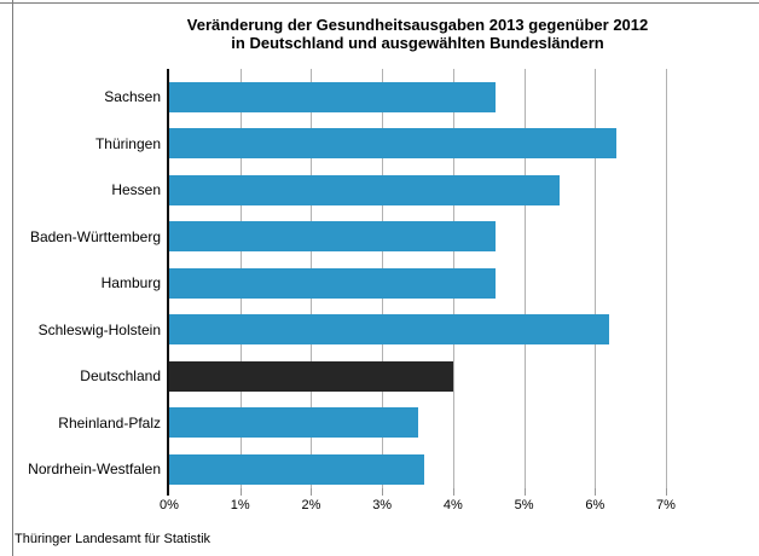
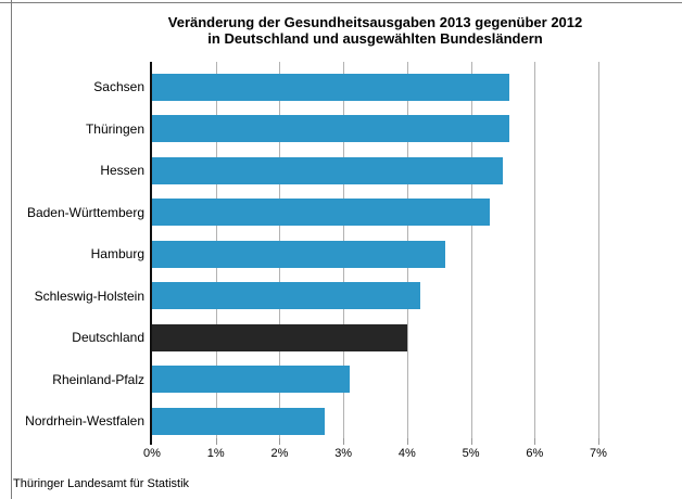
Sachsen: 4.6% -> 5.6%
Thüringen: 6.3% -> 5.6%
Baden-Württemberg: 4.6% -> 5.3%
Schleswig-Holstein: 6.2% -> 4.2%
Rheinland-Pfalz: 3.5% -> 3.1%
Nordrhein-Westfalen: 3.6% -> 2.7%
